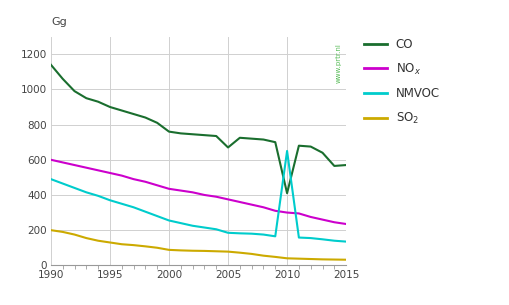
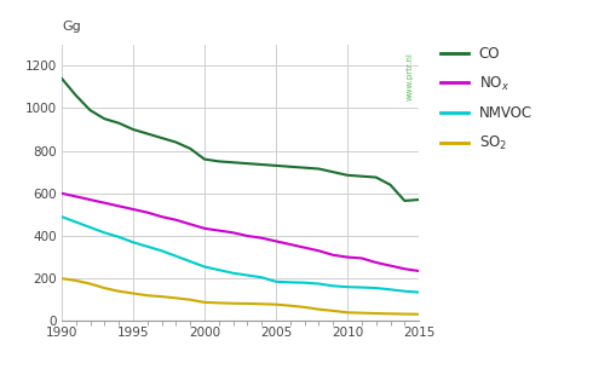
CO/2005: 670 -> 730
CO/2010: 410 -> 680
NMVOC/2010: 650 -> 160
